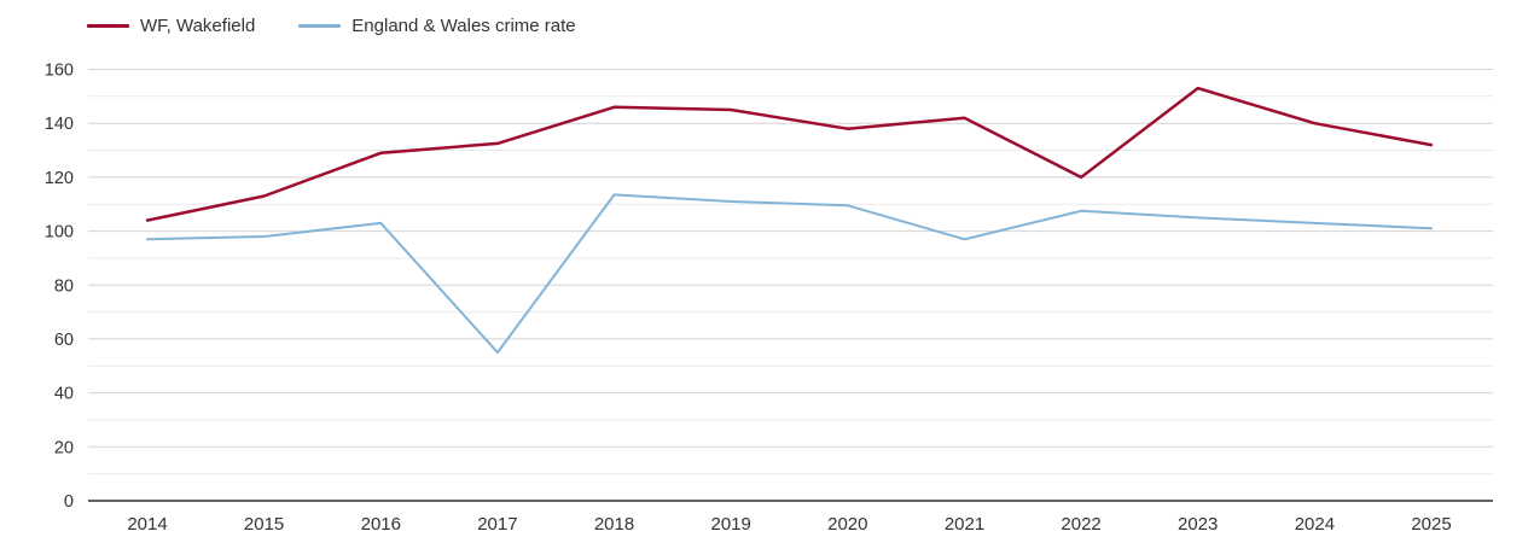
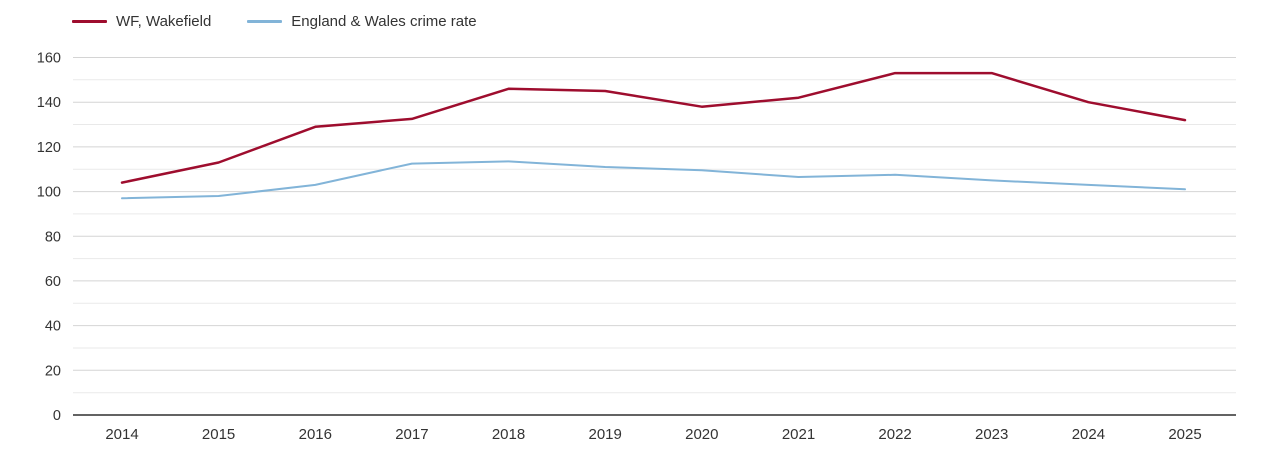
England & Wales crime rate/2017: 55 -> 112
England & Wales crime rate/2021: 97 -> 106
WF, Wakefield/2022: 120 -> 153
